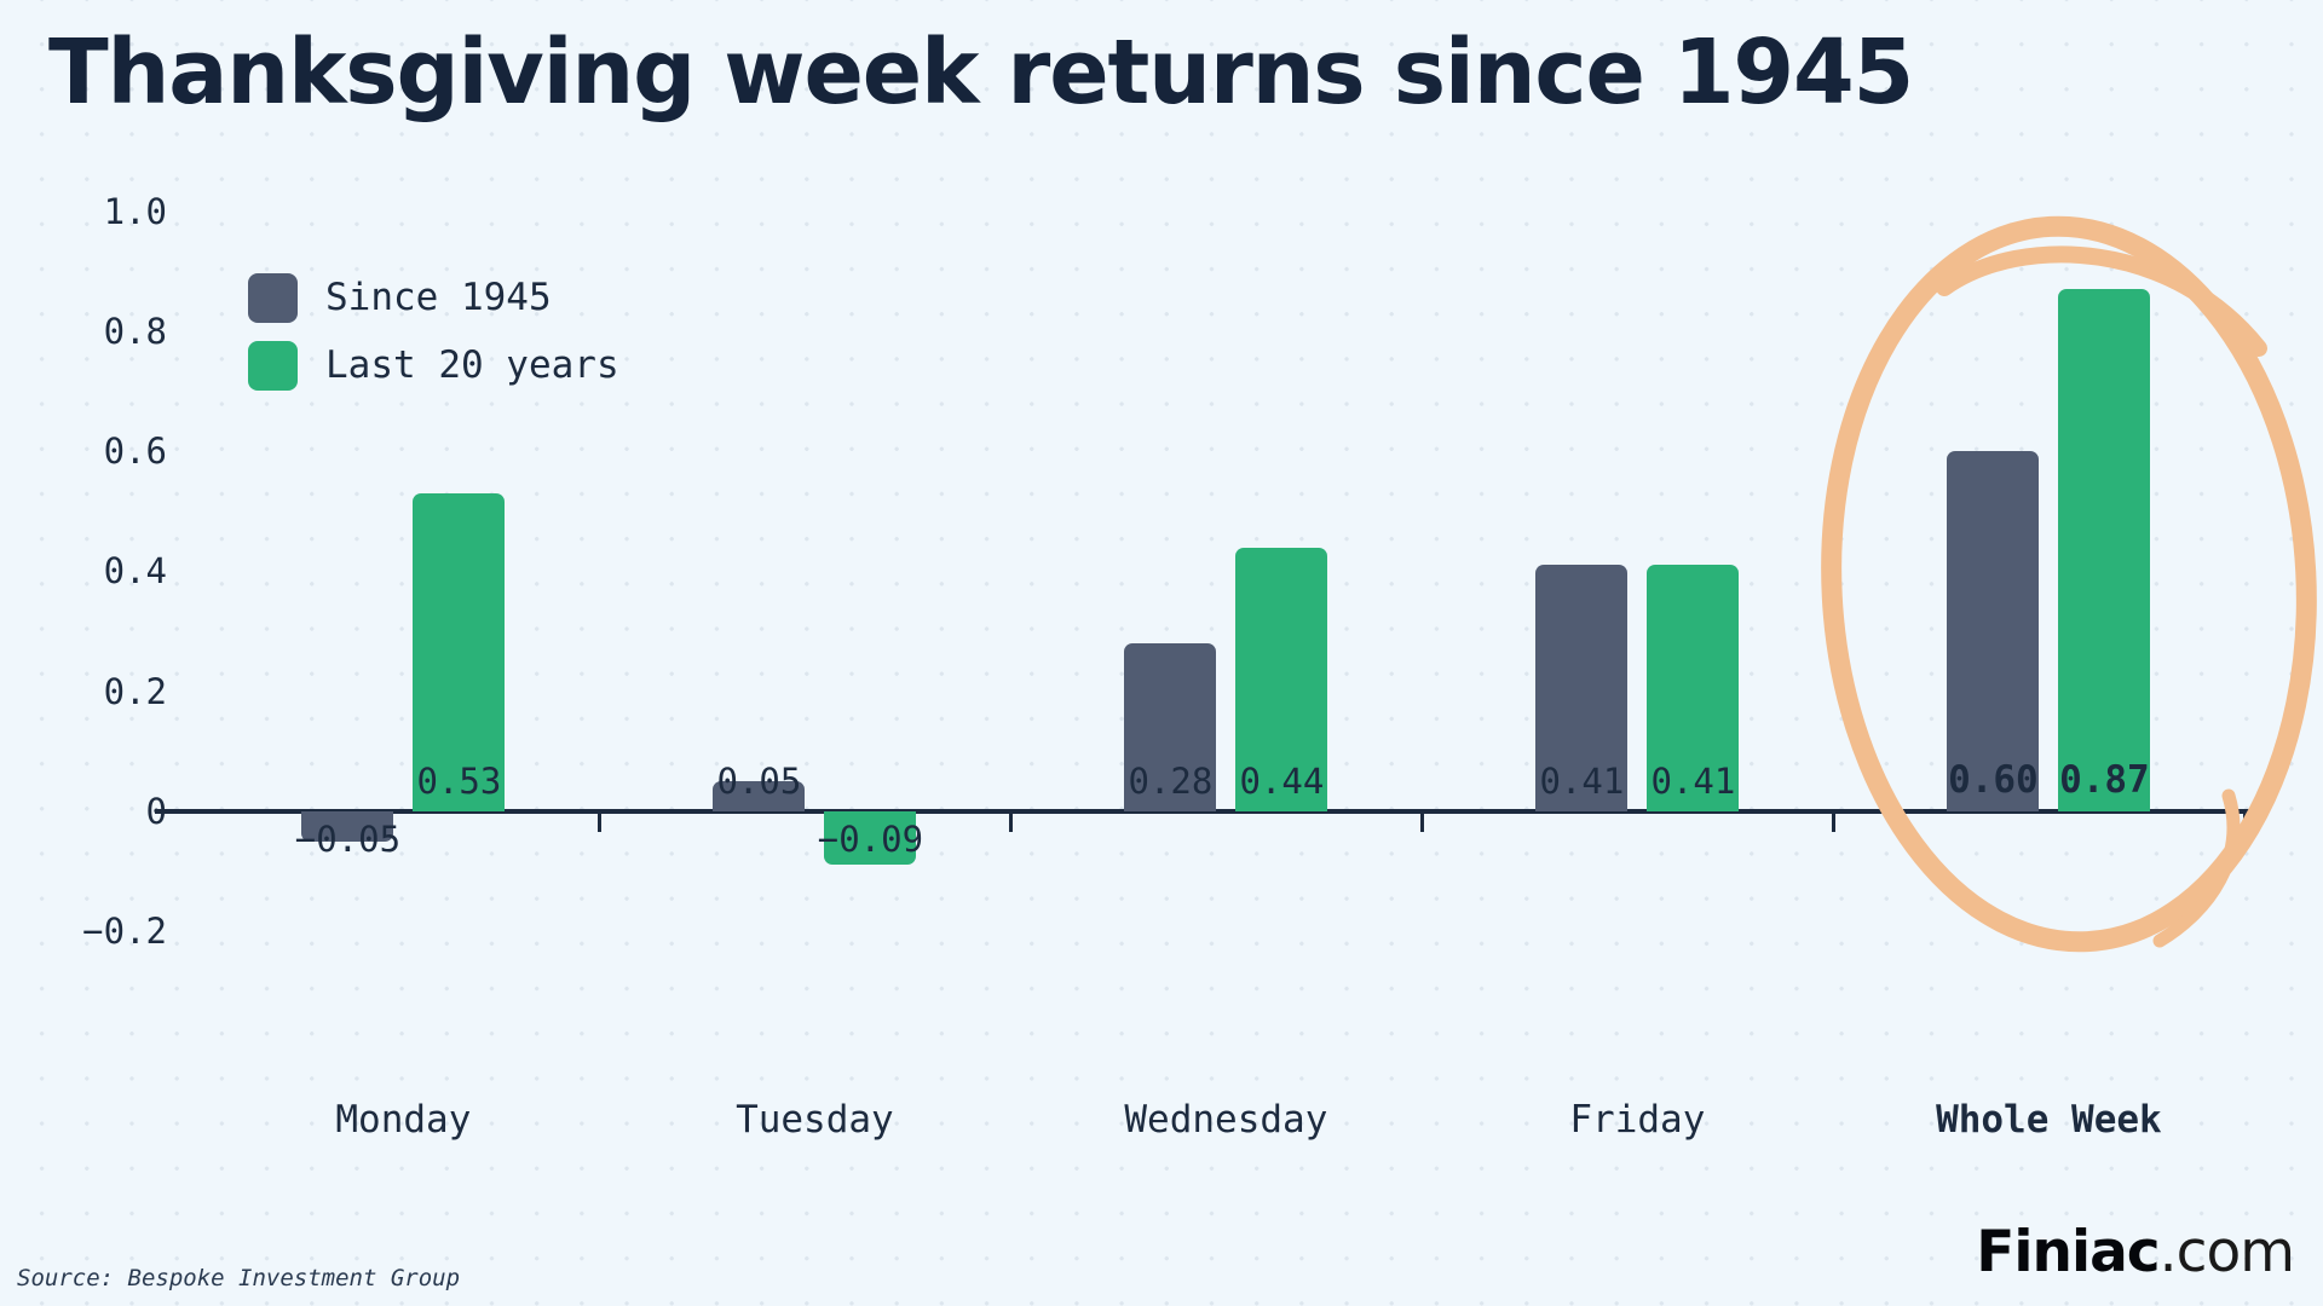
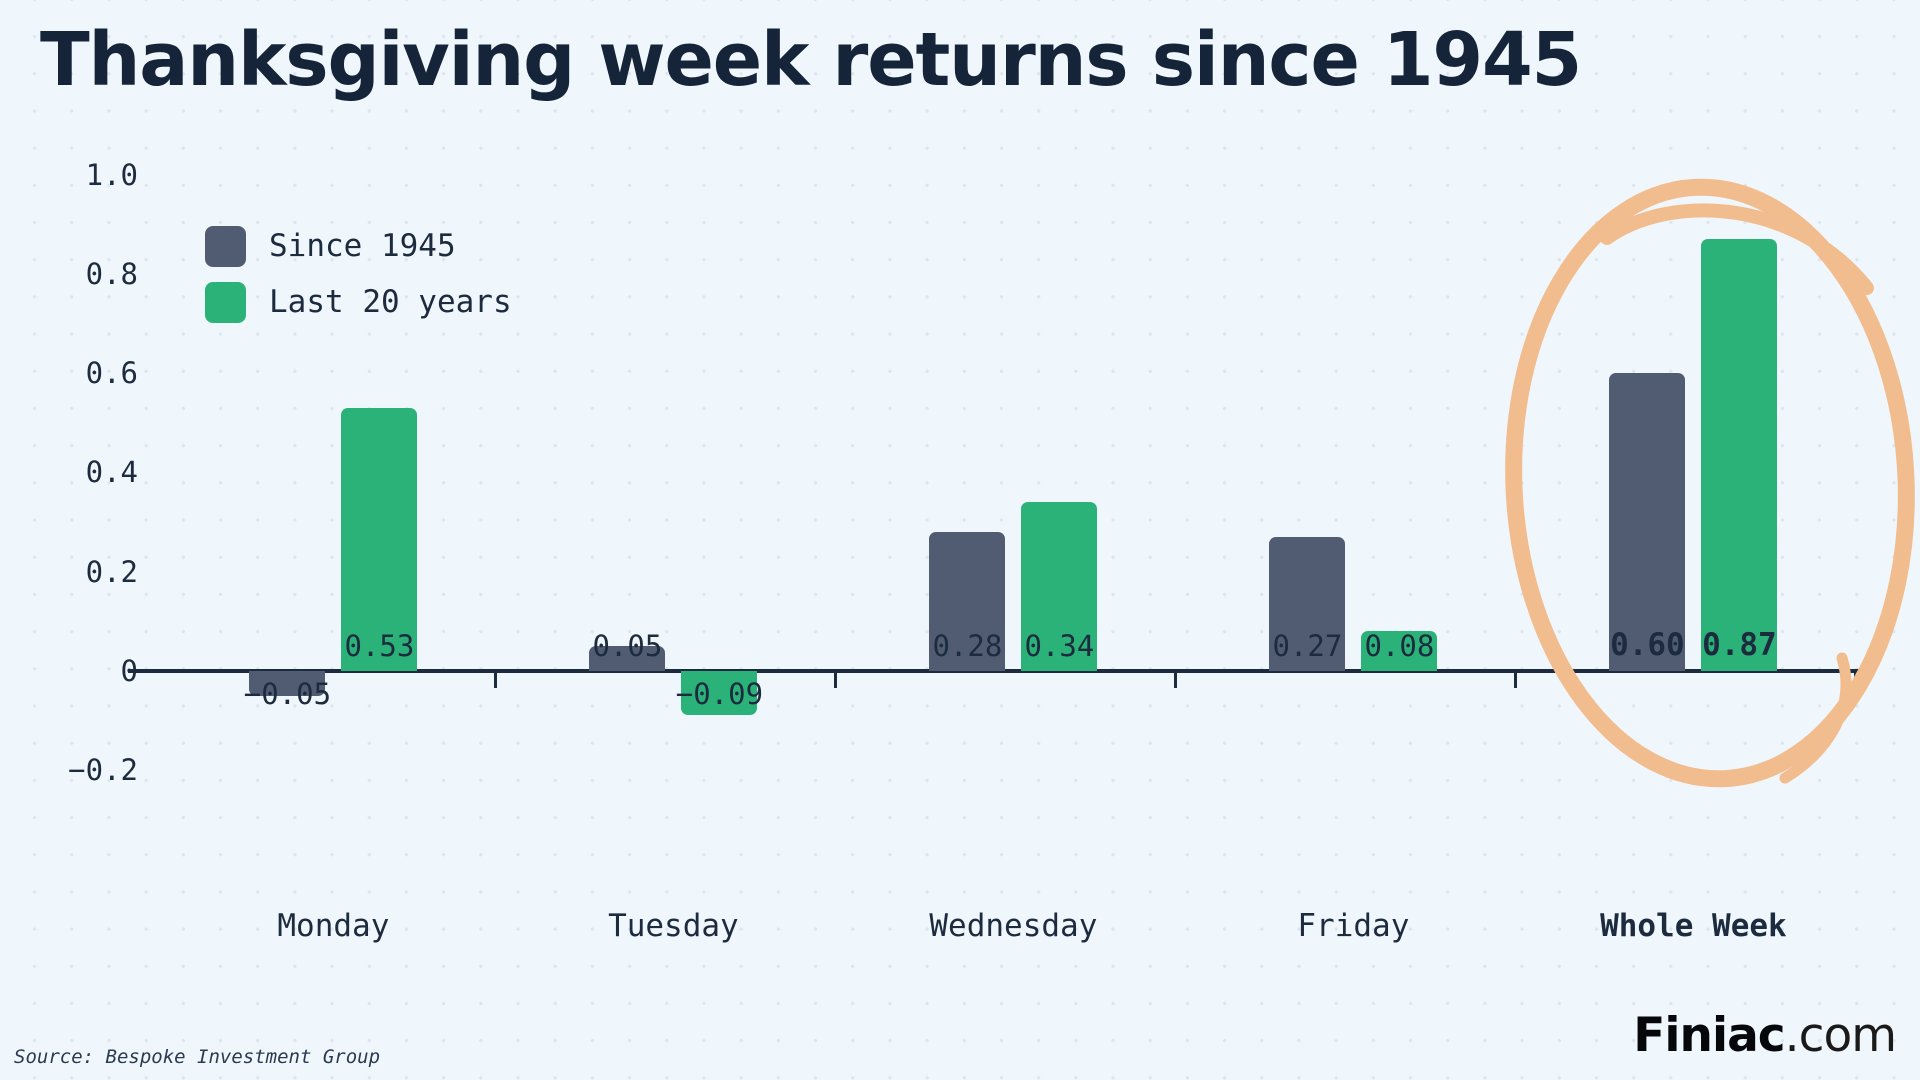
Last 20 years/Wednesday: 0.44 -> 0.34
Since 1945/Friday: 0.41 -> 0.27
Last 20 years/Friday: 0.41 -> 0.08
